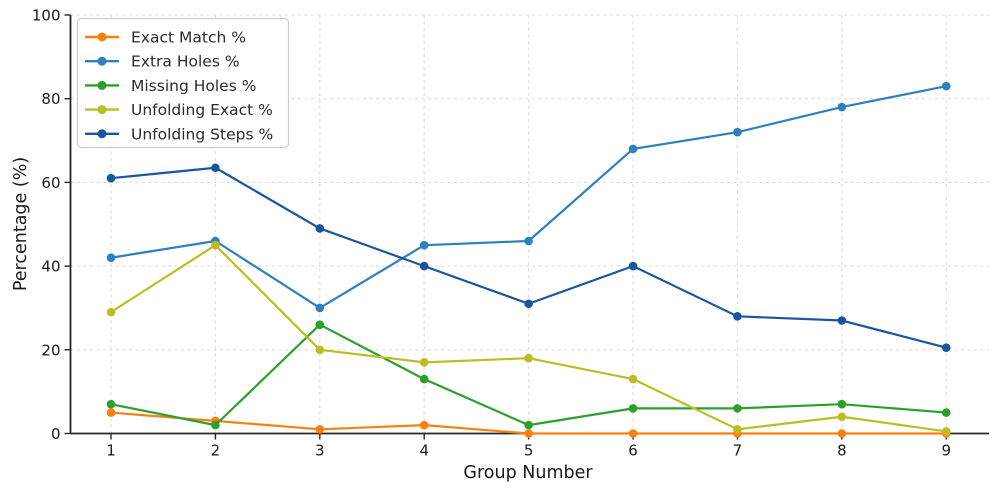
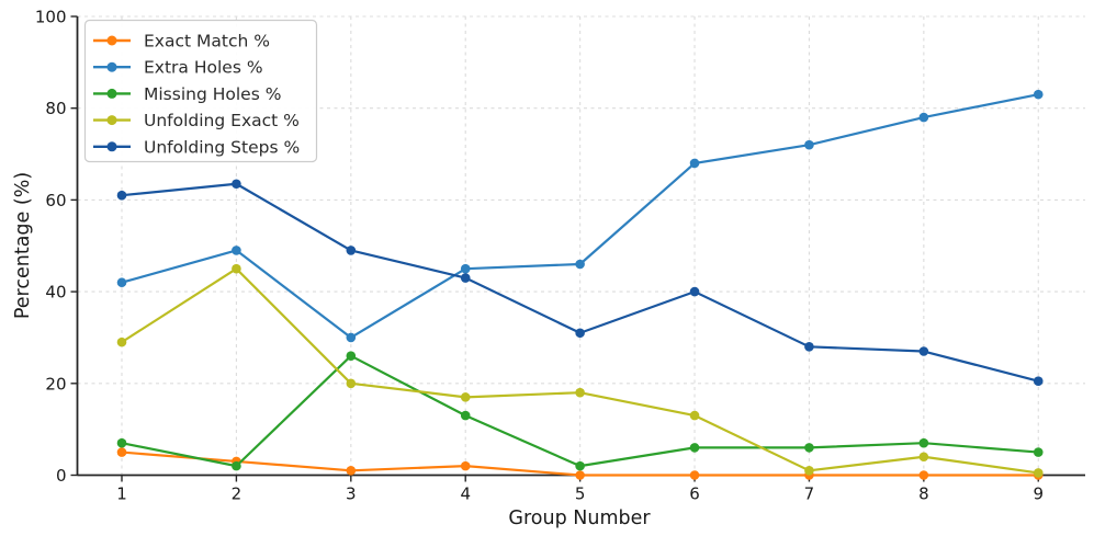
Extra Holes %/2: 46 -> 49
Unfolding Steps %/4: 40 -> 43
